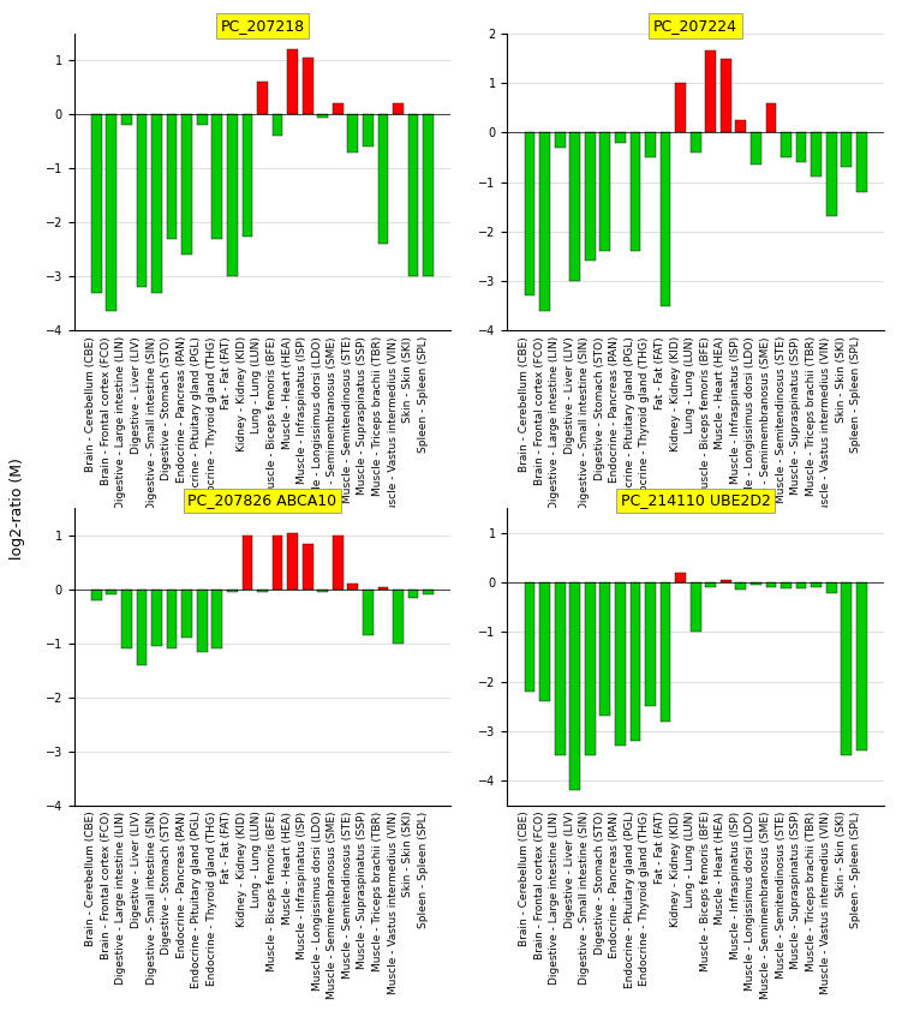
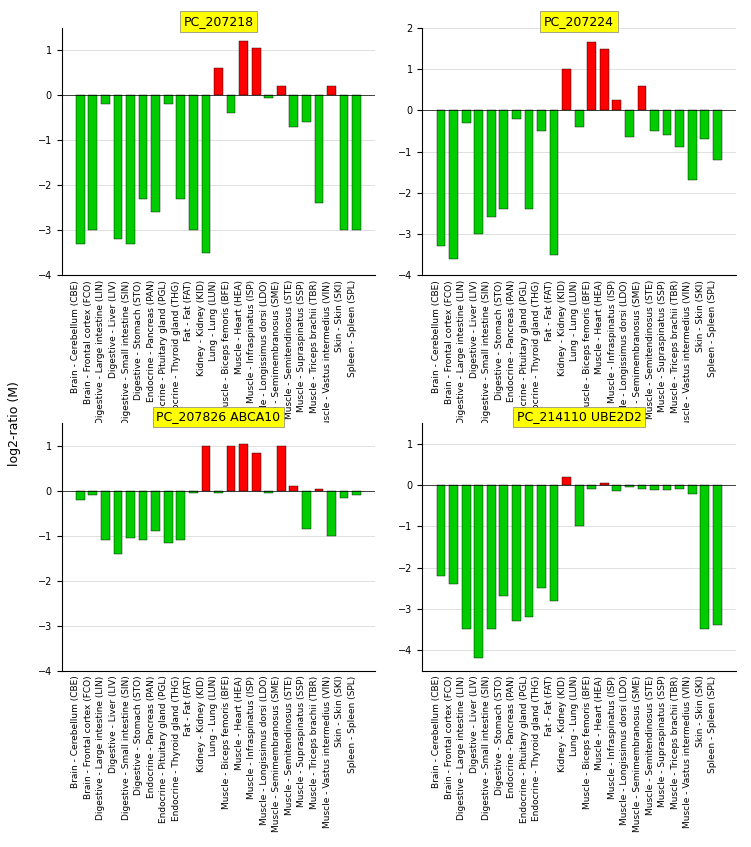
PC_207218/Brain - Frontal cortex (FCO): -3.65 -> -3.00
PC_207218/Kidney - Kidney (KID): -2.25 -> -3.50
